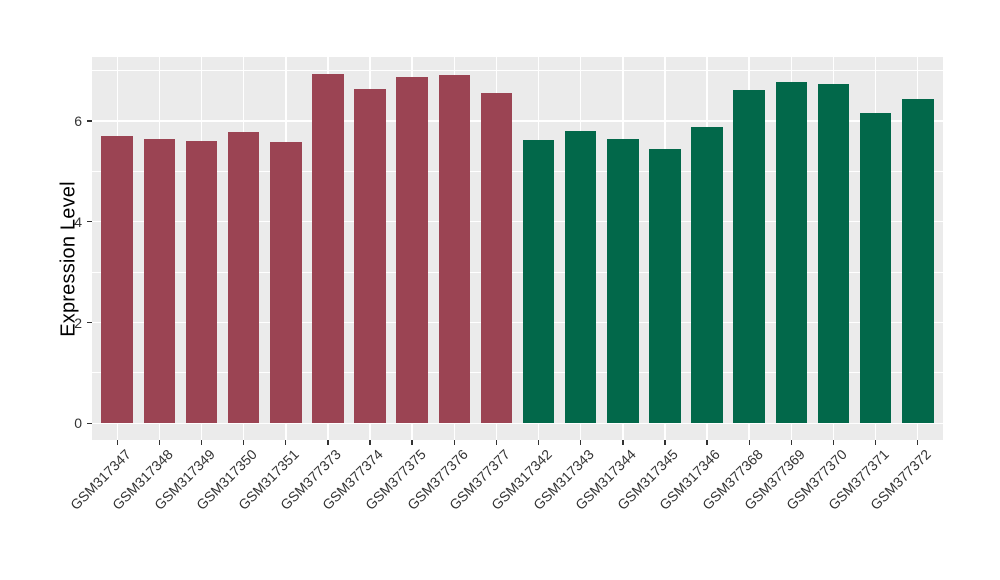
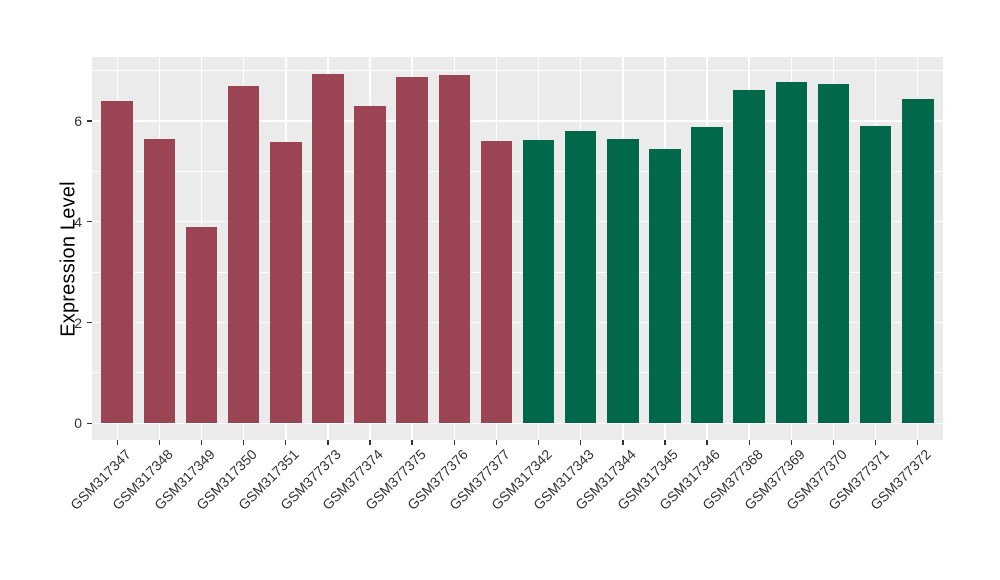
GSM317347: 5.7 -> 6.4
GSM317349: 5.6 -> 3.9
GSM317350: 5.8 -> 6.7
GSM377374: 6.6 -> 6.3
GSM377377: 6.6 -> 5.6
GSM377371: 6.2 -> 5.9
